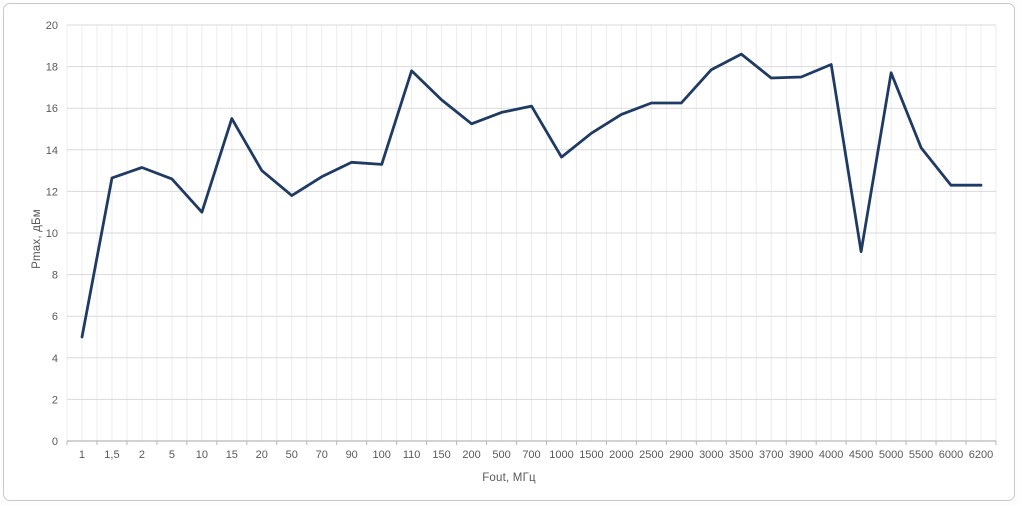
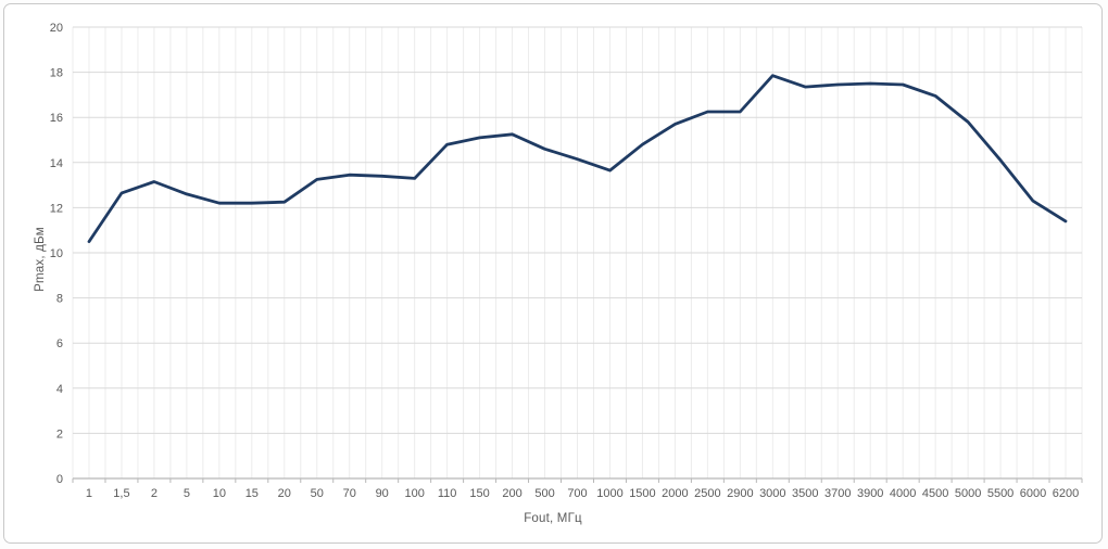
1: 5.0 -> 10.5
10: 11.0 -> 12.2
15: 15.5 -> 12.2
20: 13.0 -> 12.2
50: 11.8 -> 13.2
70: 12.7 -> 13.4
110: 17.8 -> 14.8
150: 16.4 -> 15.1
500: 15.8 -> 14.6
700: 16.1 -> 14.2
3500: 18.6 -> 17.4
4000: 18.1 -> 17.4
4500: 9.1 -> 16.9
5000: 17.7 -> 15.8
6200: 12.3 -> 11.4
